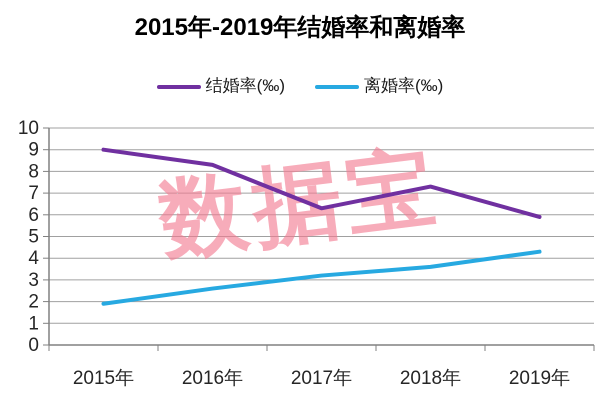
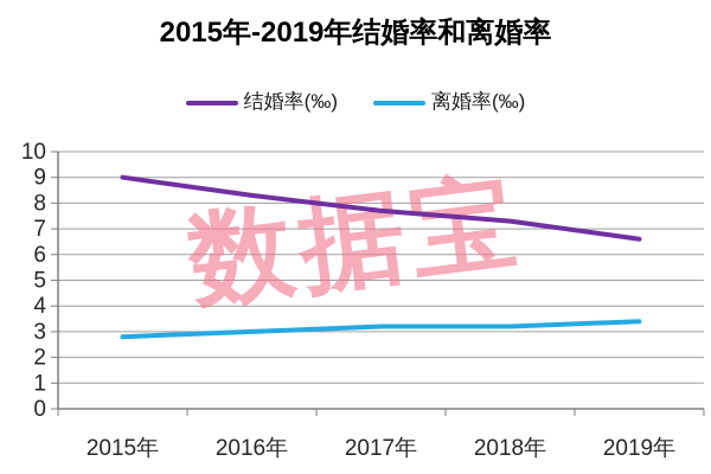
离婚率(‰)/2015年: 1.9 -> 2.8
离婚率(‰)/2016年: 2.6 -> 3.0
结婚率(‰)/2017年: 6.3 -> 7.7
离婚率(‰)/2018年: 3.6 -> 3.2
结婚率(‰)/2019年: 5.9 -> 6.6
离婚率(‰)/2019年: 4.3 -> 3.4
